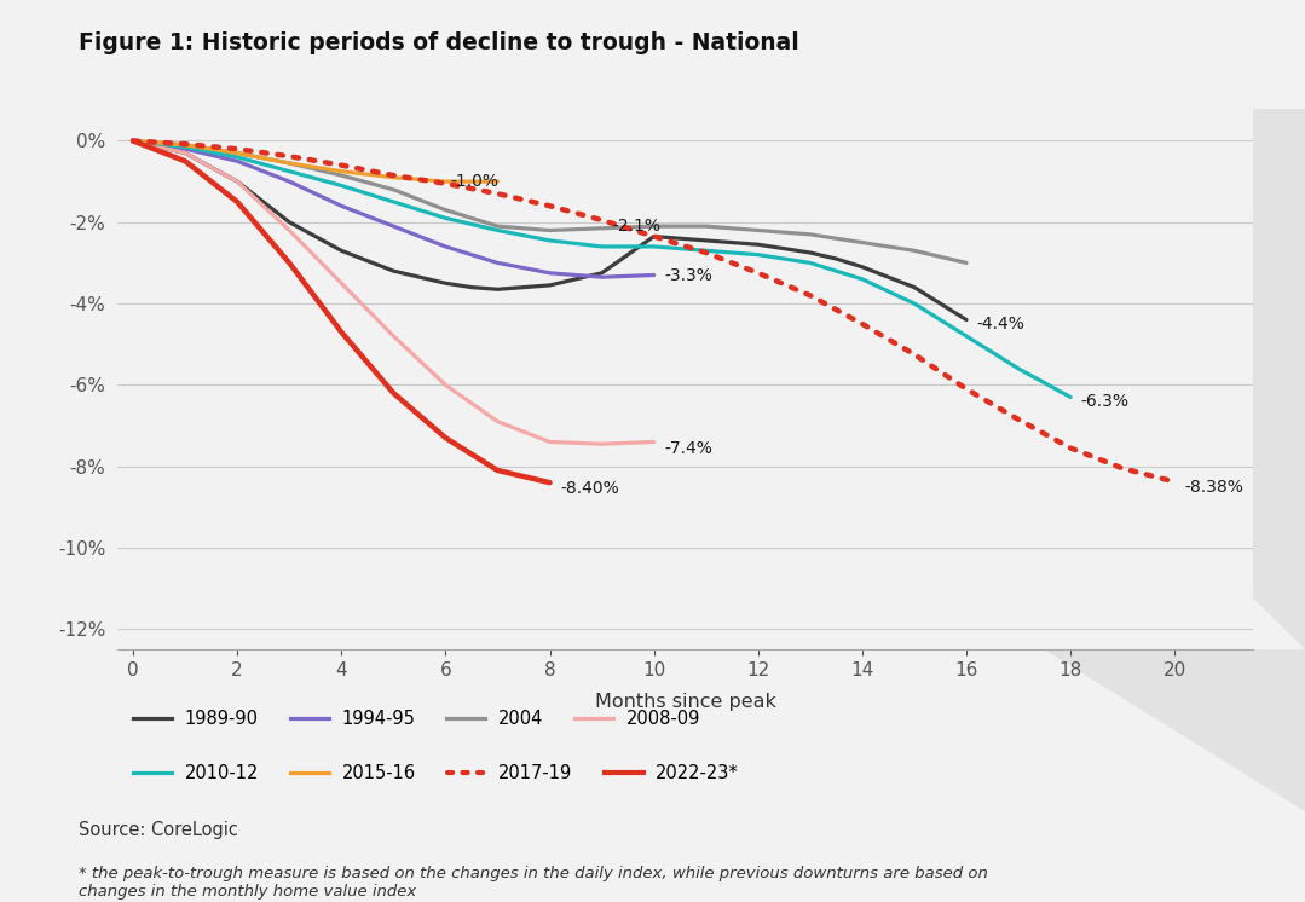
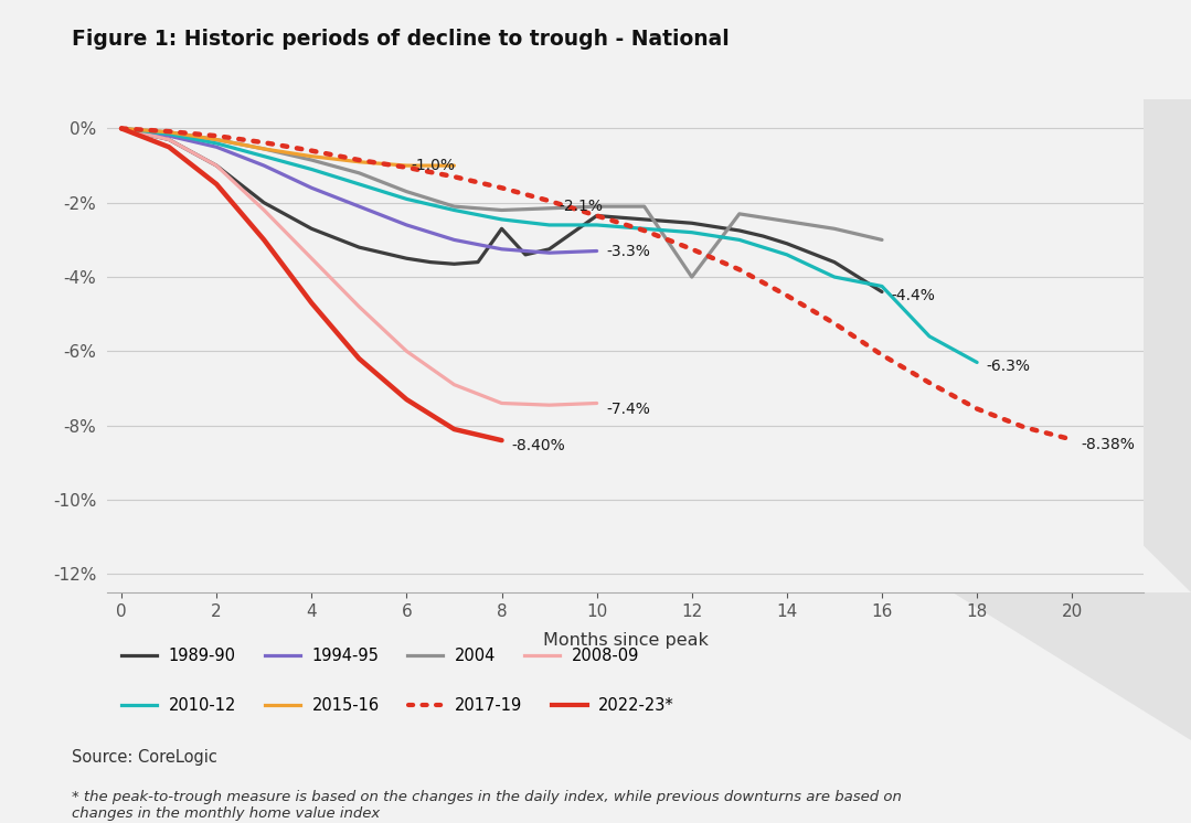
1989-90/8: -3.55% -> -2.70%
2004/12: -2.20% -> -4.00%
2010-12/16: -4.80% -> -4.25%
